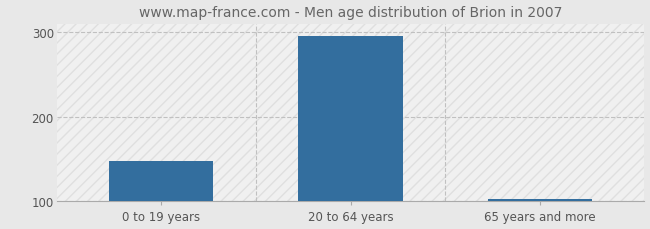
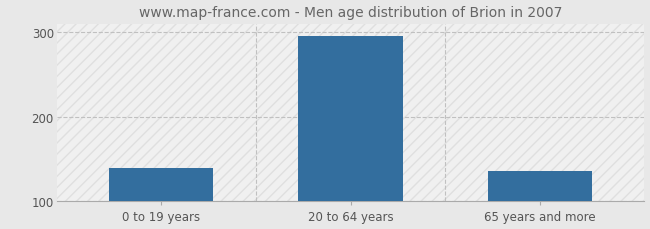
0 to 19 years: 148 -> 140
65 years and more: 103 -> 136
